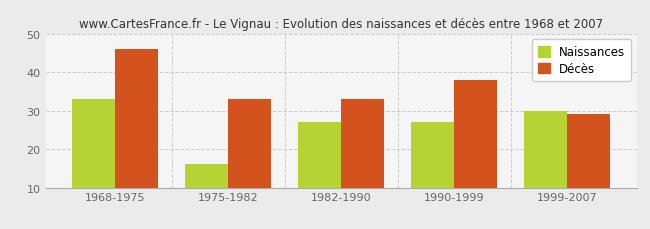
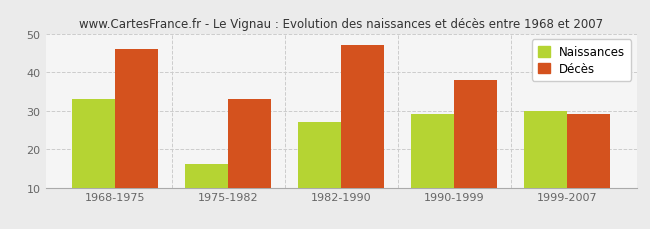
Décès/1982-1990: 33 -> 47
Naissances/1990-1999: 27 -> 29
